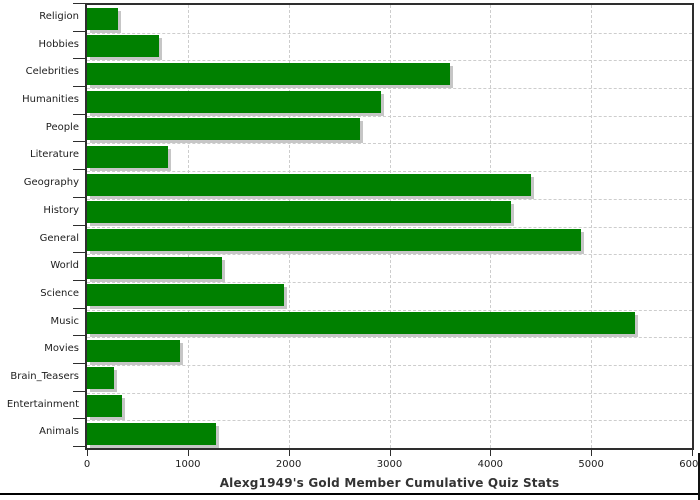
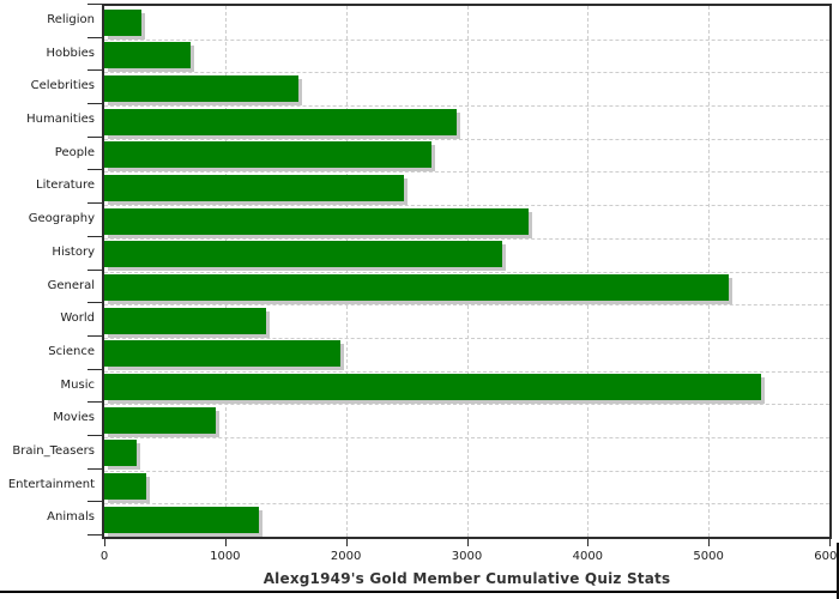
Celebrities: 3600 -> 1600
Literature: 800 -> 2500
Geography: 4400 -> 3500
History: 4200 -> 3300
General: 4900 -> 5200
